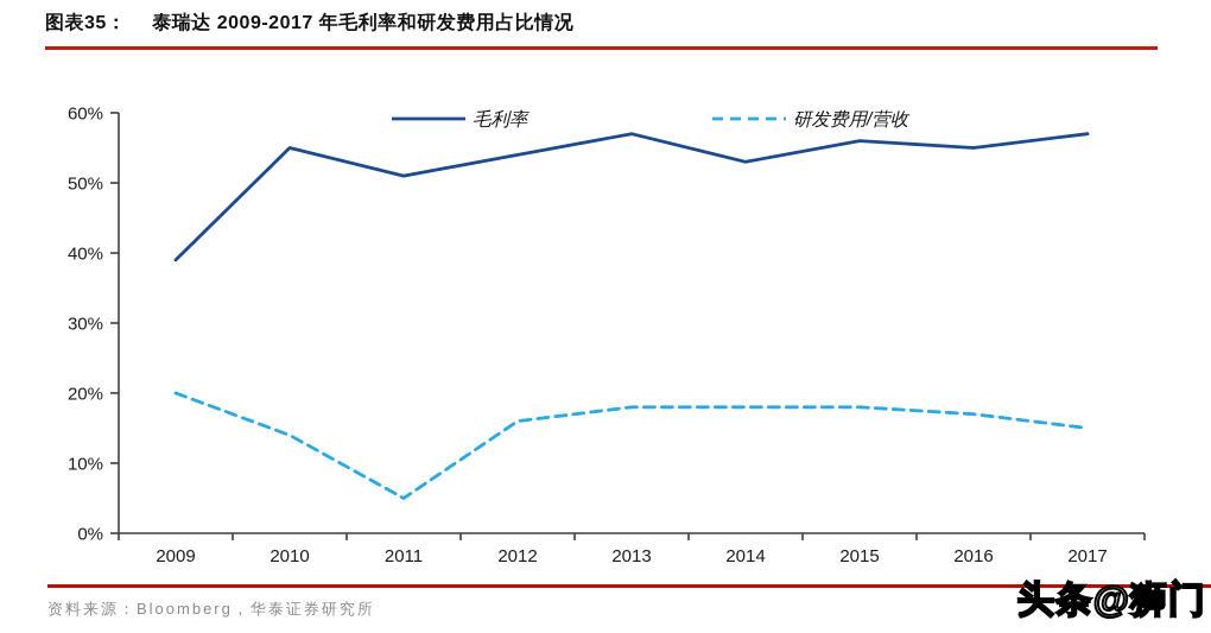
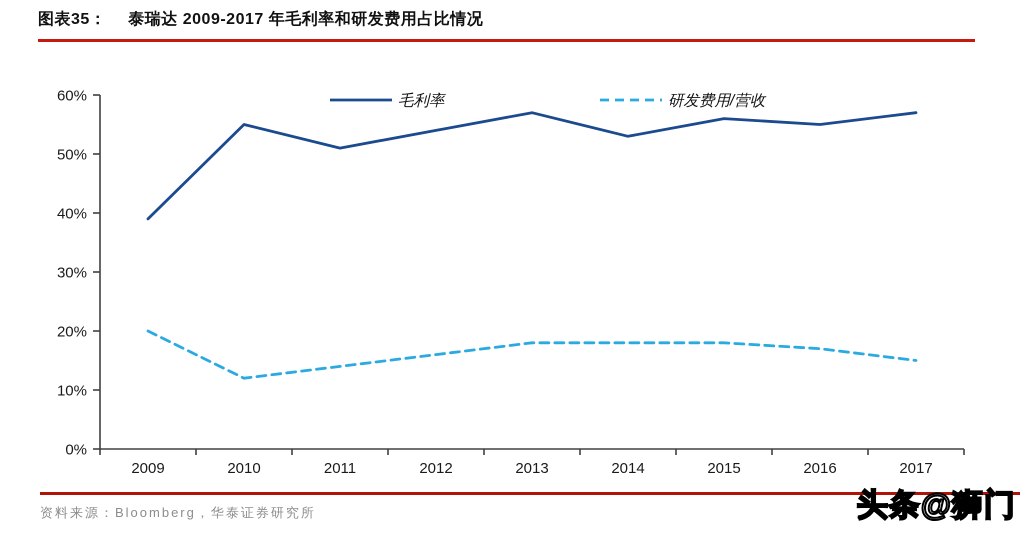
研发费用/营收/2010: 14% -> 12%
研发费用/营收/2011: 5% -> 14%
